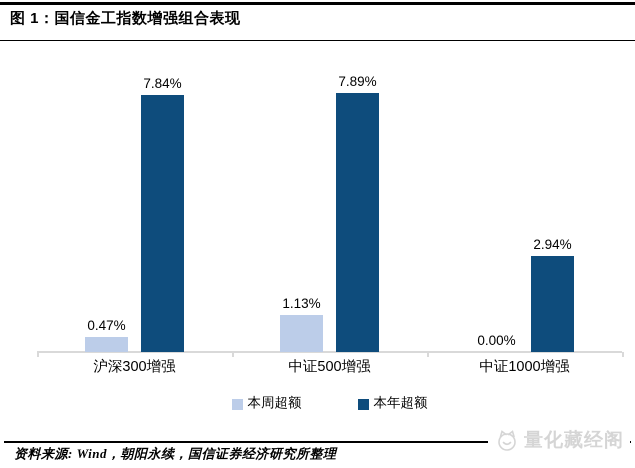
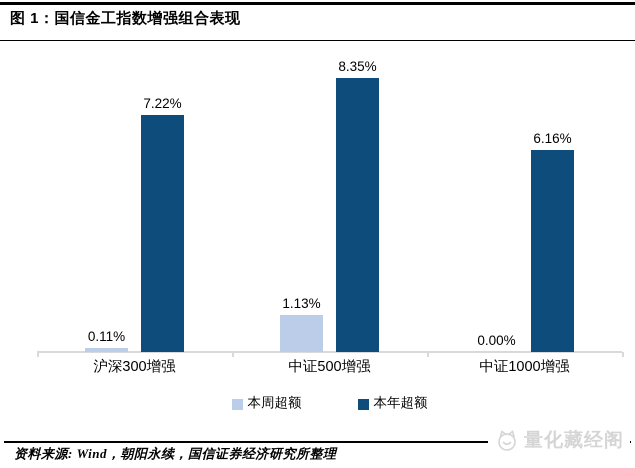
本周超额/沪深300增强: 0.47% -> 0.11%
本年超额/沪深300增强: 7.84% -> 7.22%
本年超额/中证500增强: 7.89% -> 8.35%
本年超额/中证1000增强: 2.94% -> 6.16%
